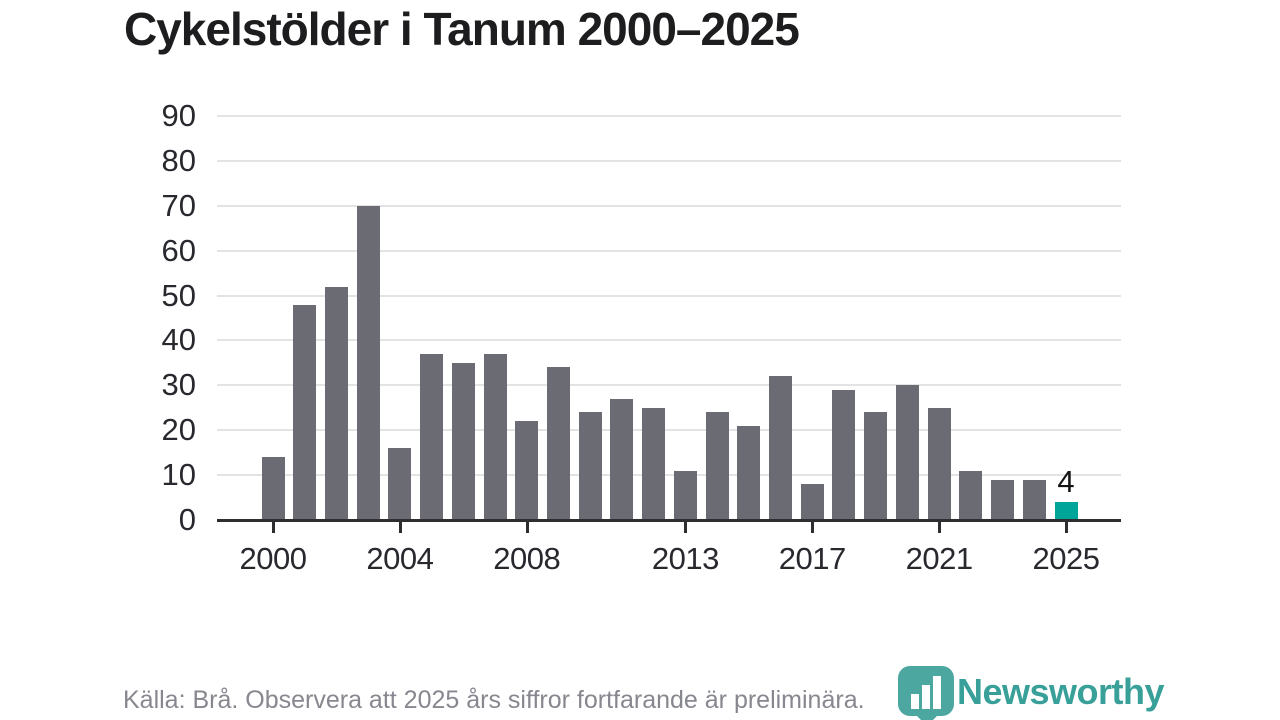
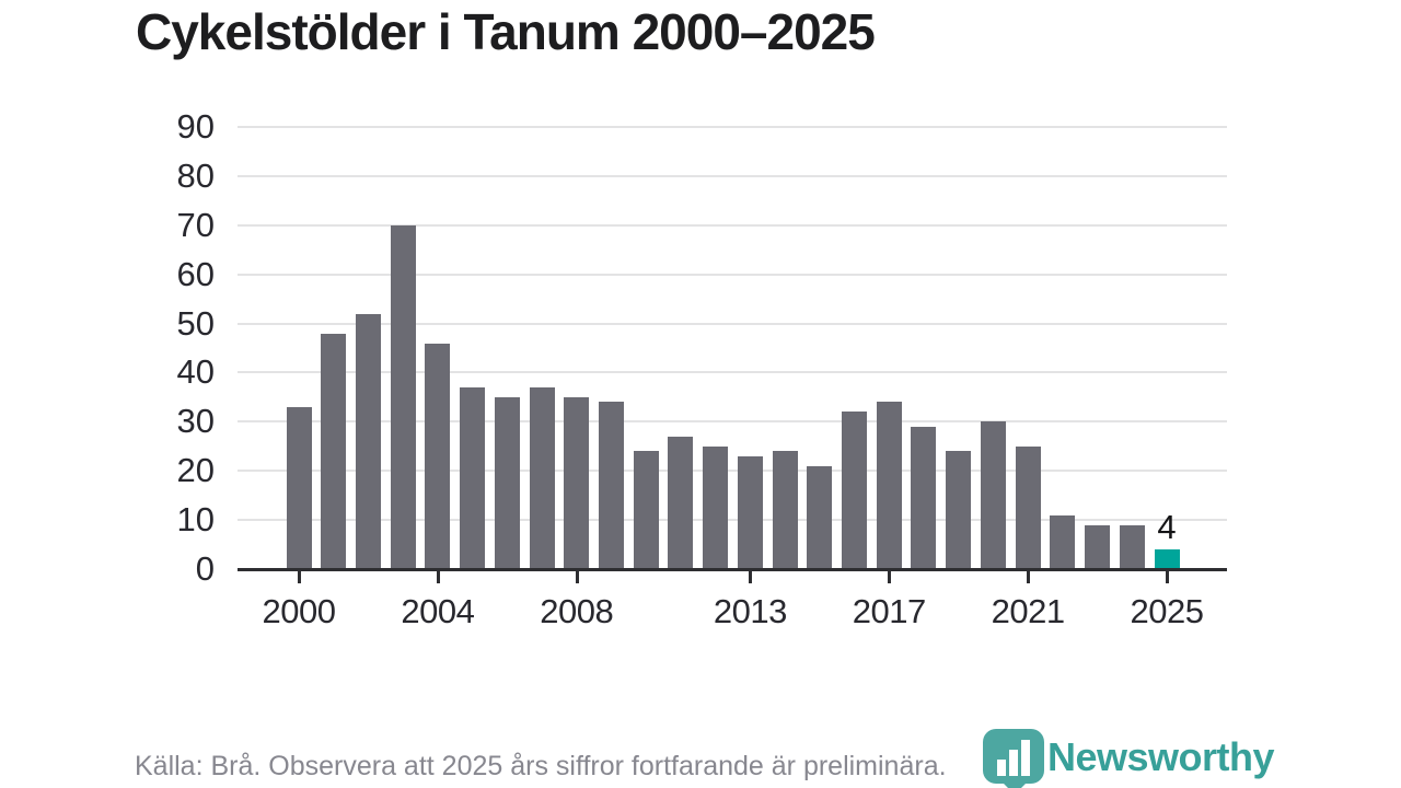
2000: 14 -> 33
2004: 16 -> 46
2008: 22 -> 35
2013: 11 -> 23
2017: 8 -> 34
